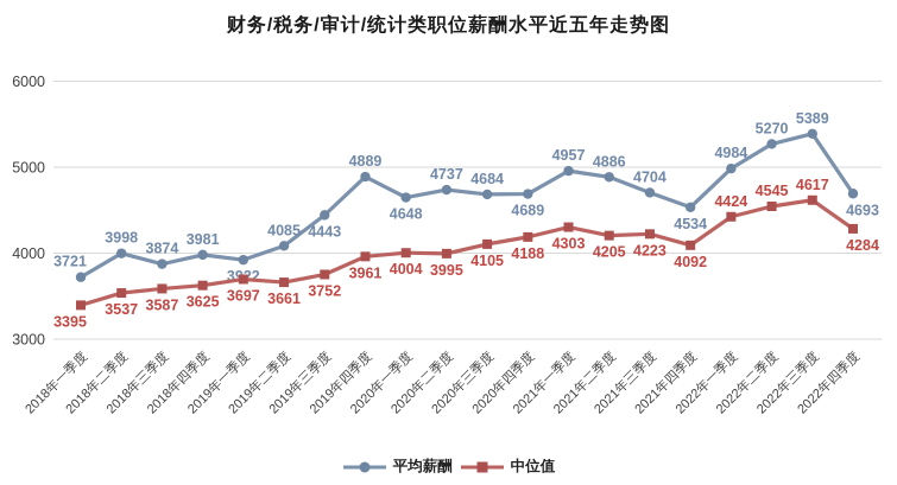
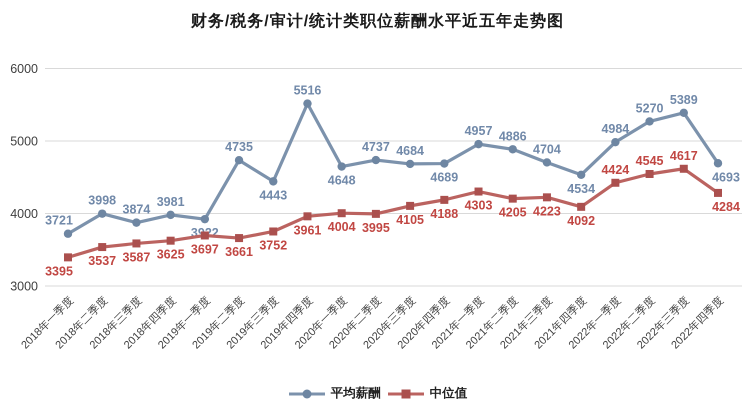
平均薪酬/2019年二季度: 4085 -> 4735
平均薪酬/2019年四季度: 4889 -> 5516
